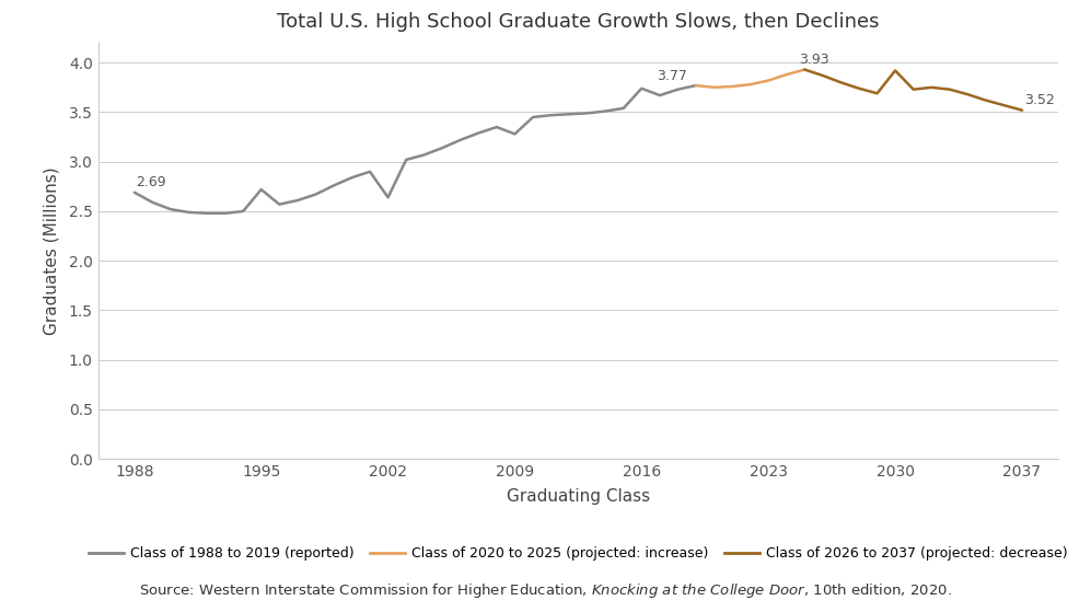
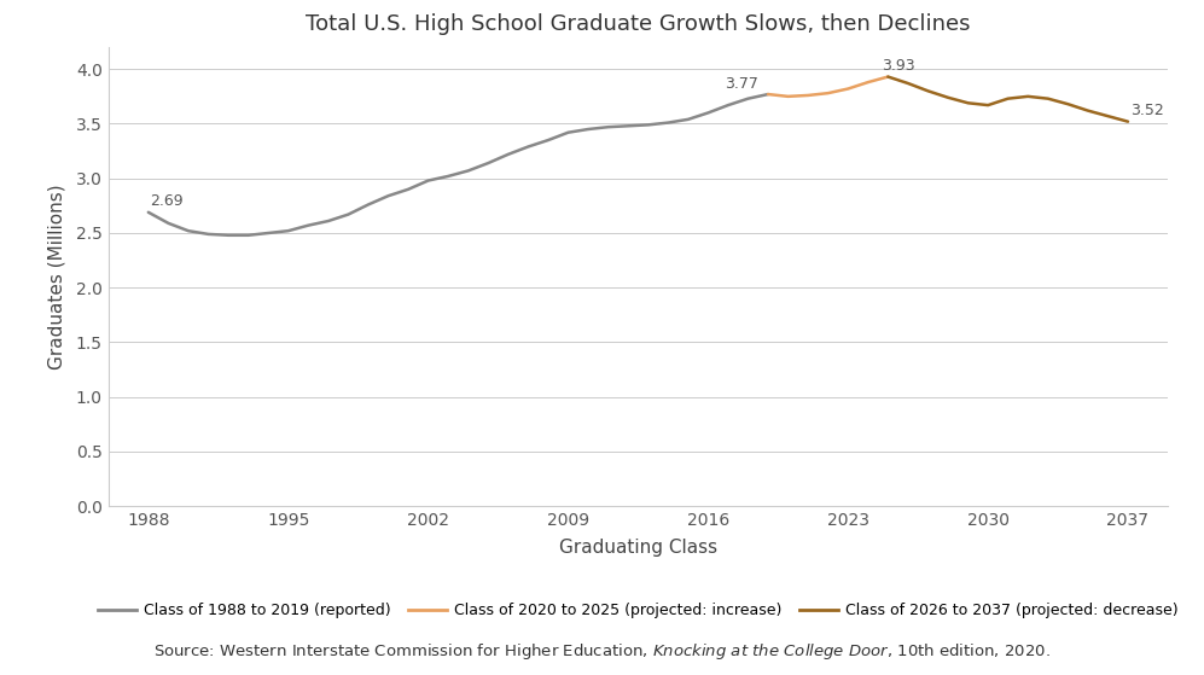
Class of 1988 to 2019 (reported)/1995: 2.72 -> 2.52
Class of 1988 to 2019 (reported)/2002: 2.64 -> 2.98
Class of 1988 to 2019 (reported)/2009: 3.28 -> 3.42
Class of 1988 to 2019 (reported)/2016: 3.74 -> 3.60
Class of 2026 to 2037 (projected: decrease)/2030: 3.92 -> 3.67
